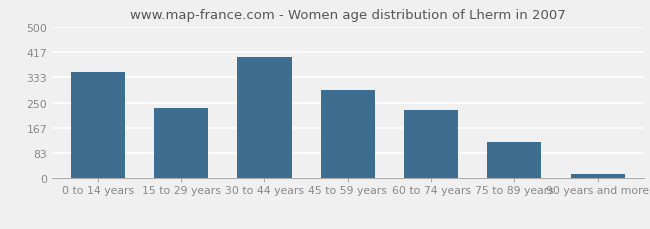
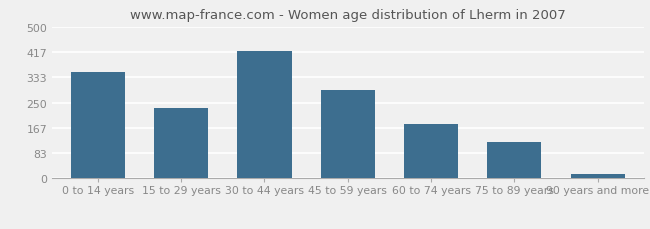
30 to 44 years: 400 -> 418
60 to 74 years: 225 -> 178
